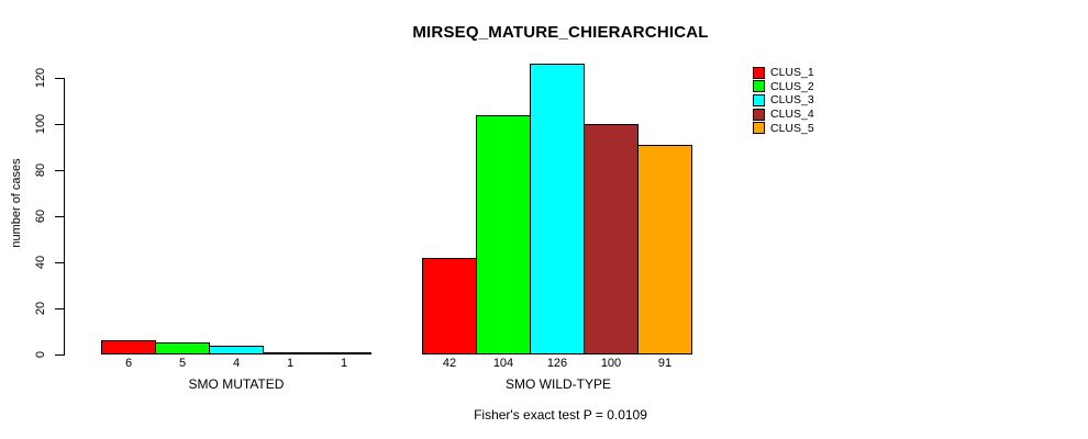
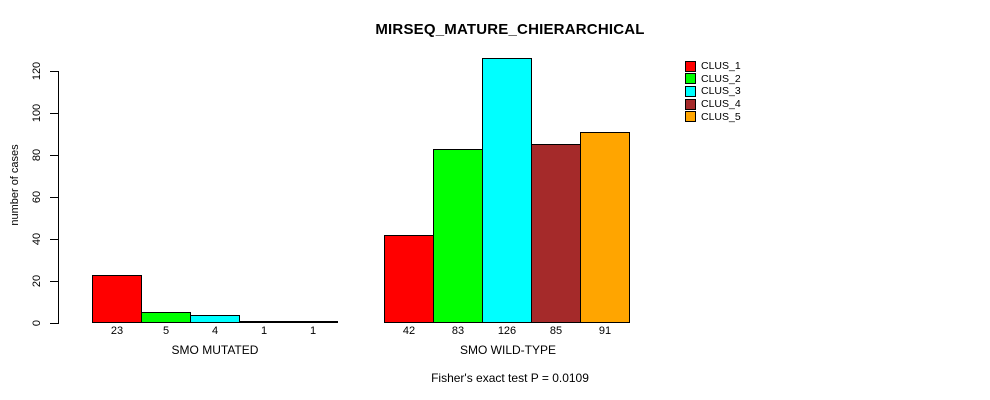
CLUS_1/SMO MUTATED: 6 -> 23
CLUS_2/SMO WILD-TYPE: 104 -> 83
CLUS_4/SMO WILD-TYPE: 100 -> 85
